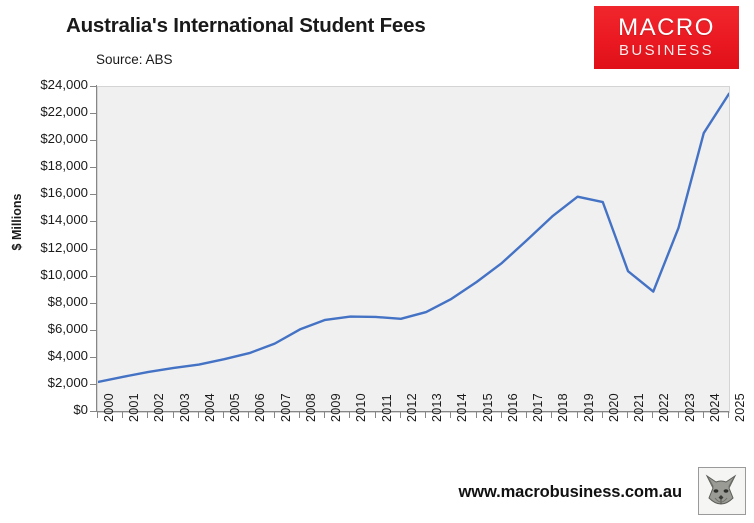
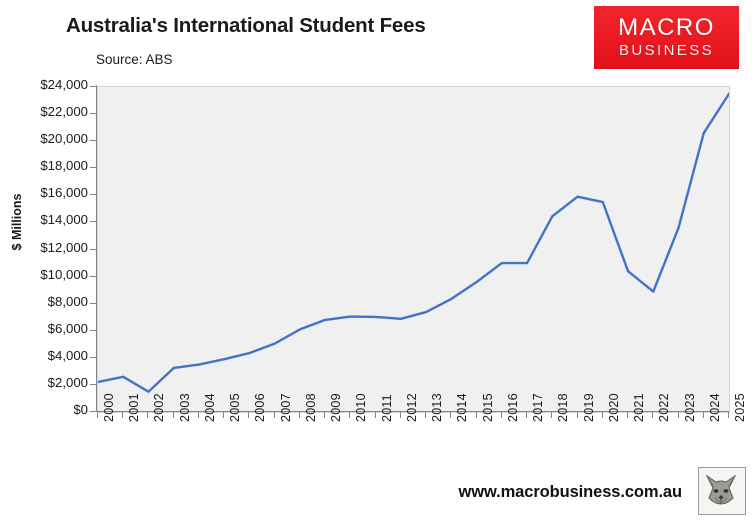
2002: $3000 -> $1500
2017: $12700 -> $11000
